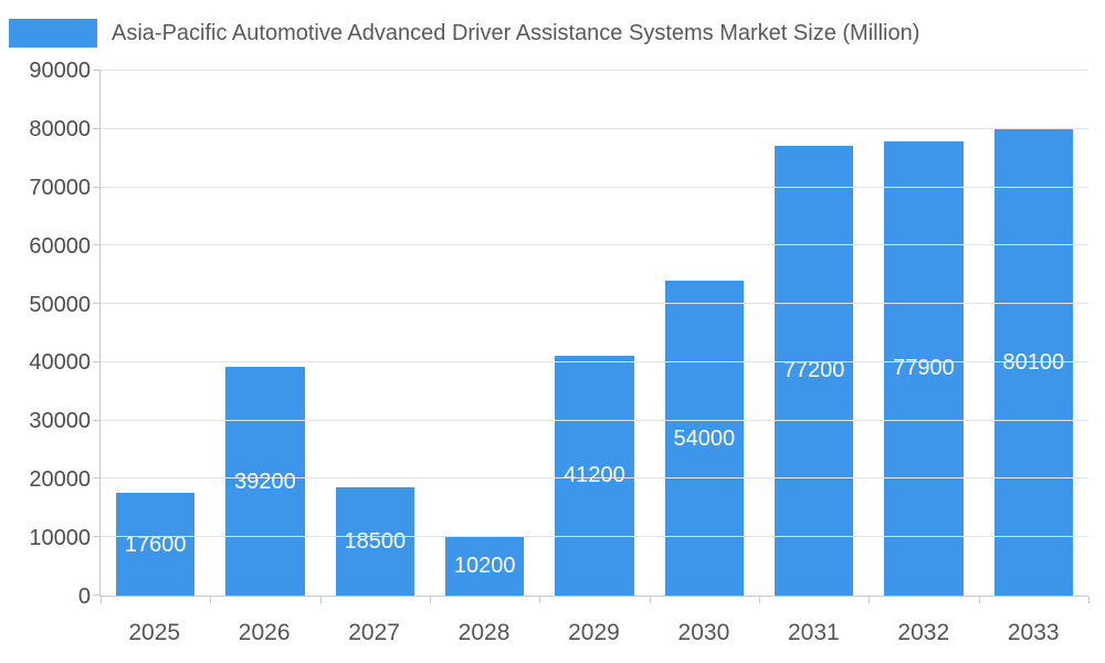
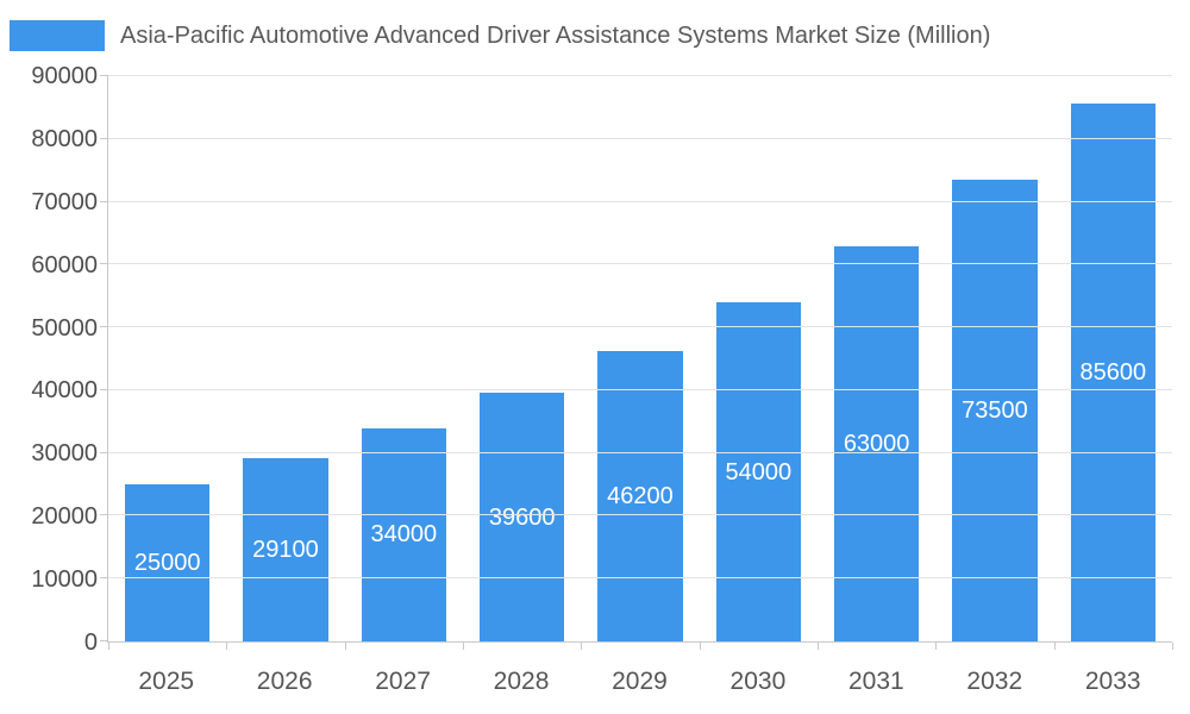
2025: 17600 -> 25000
2026: 39200 -> 29100
2027: 18500 -> 34000
2028: 10200 -> 39600
2029: 41200 -> 46200
2031: 77200 -> 63000
2032: 77900 -> 73500
2033: 80100 -> 85600
